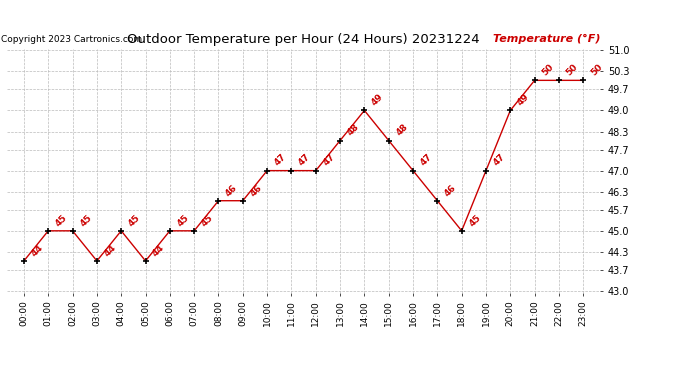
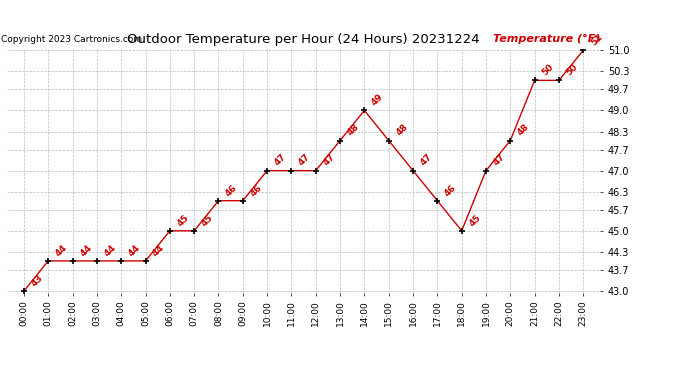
00:00: 44 -> 43
01:00: 45 -> 44
02:00: 45 -> 44
04:00: 45 -> 44
20:00: 49 -> 48
23:00: 50 -> 51
